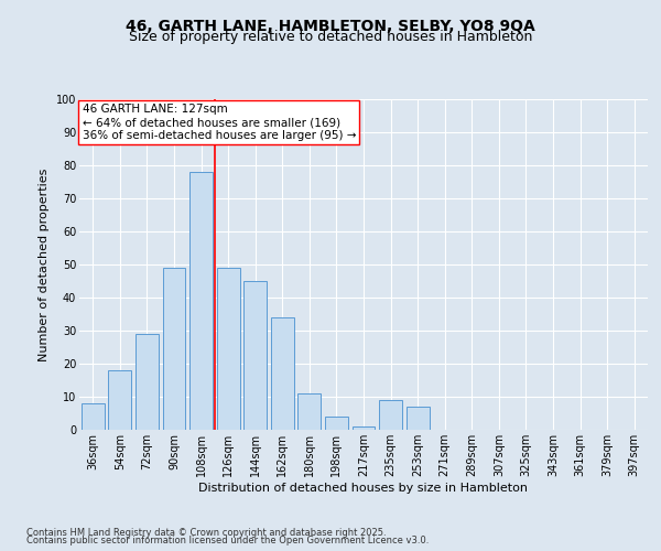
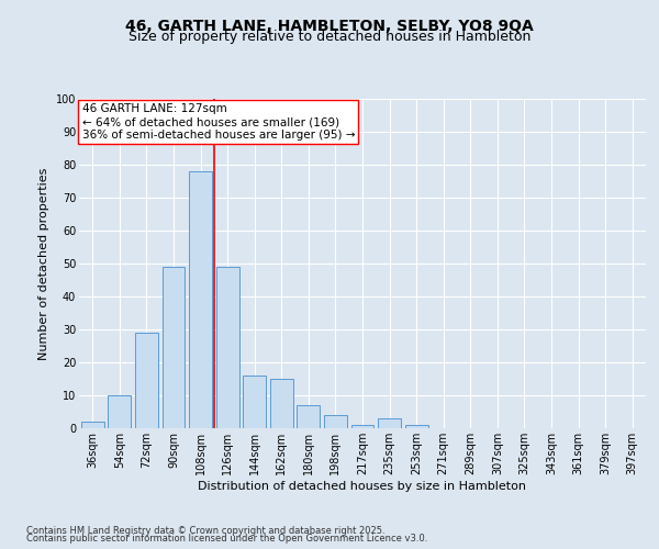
36sqm: 8 -> 2
54sqm: 18 -> 10
144sqm: 45 -> 16
162sqm: 34 -> 15
180sqm: 11 -> 7
235sqm: 9 -> 3
253sqm: 7 -> 1
